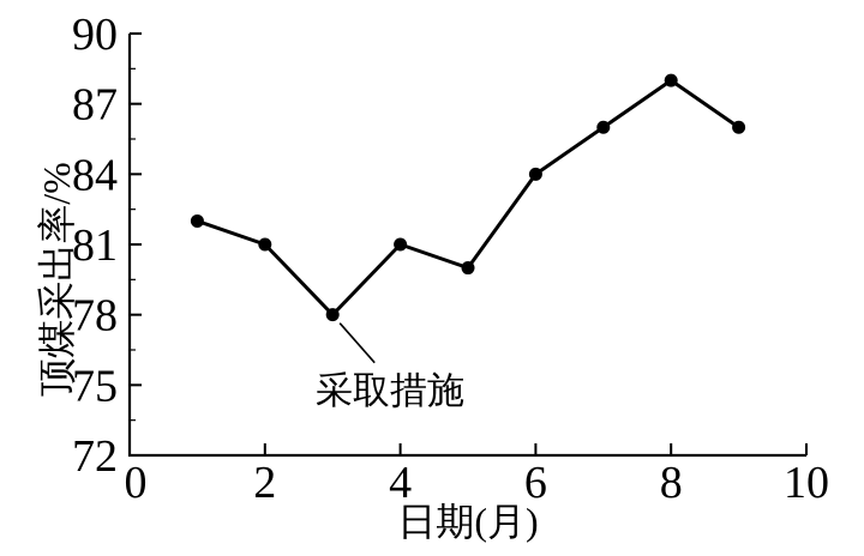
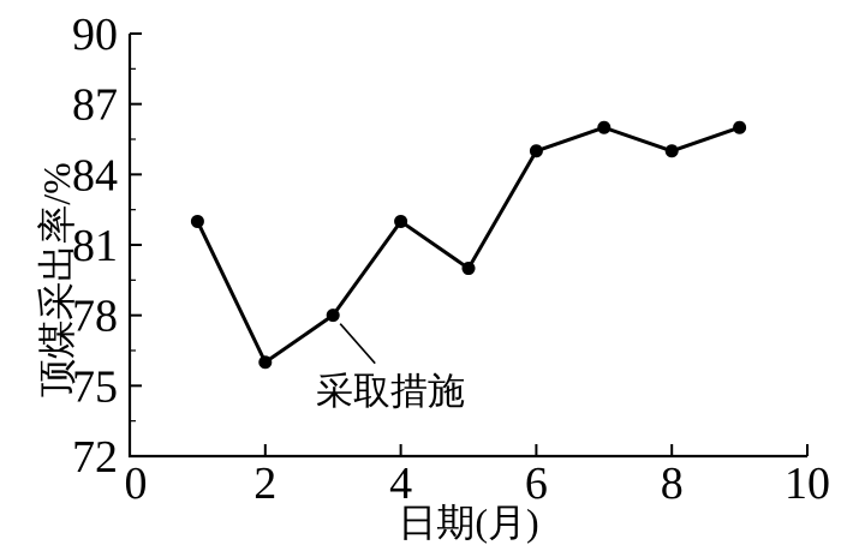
2: 81 -> 76
4: 81 -> 82
6: 84 -> 85
8: 88 -> 85
